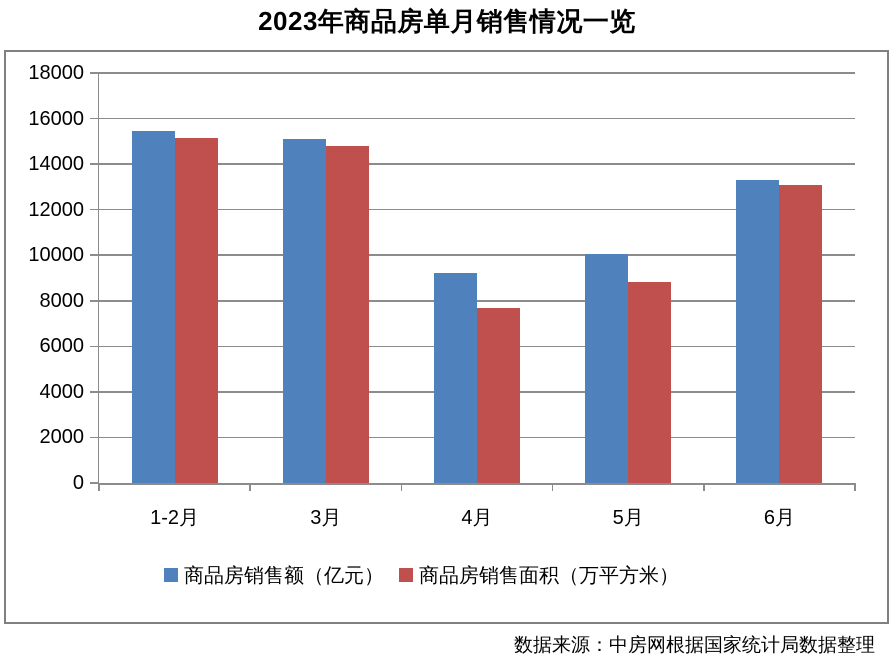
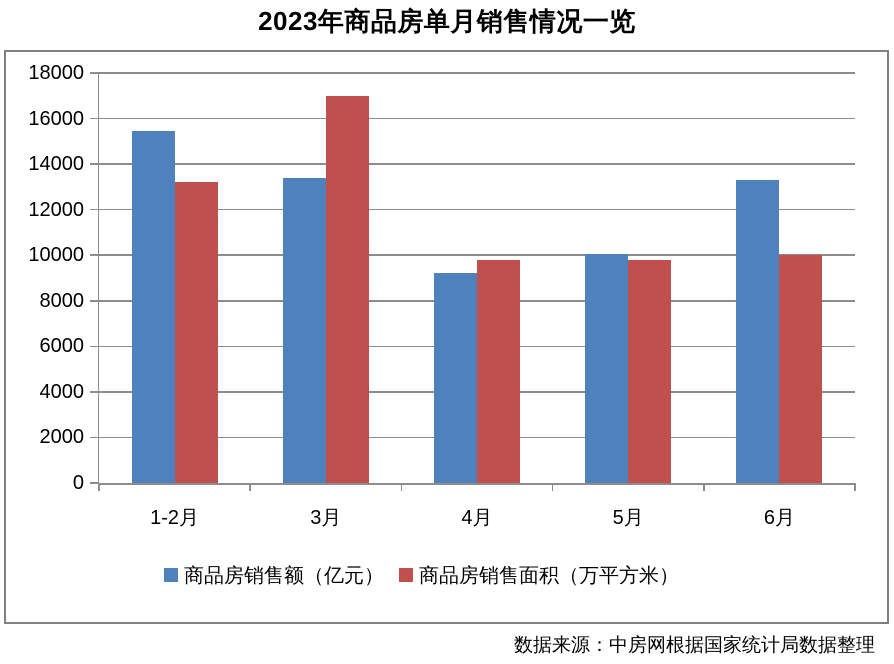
商品房销售面积（万平方米）/1-2月: 15100 -> 13200
商品房销售额（亿元）/3月: 15100 -> 13400
商品房销售面积（万平方米）/3月: 14800 -> 17000
商品房销售面积（万平方米）/4月: 7700 -> 9800
商品房销售面积（万平方米）/5月: 8800 -> 9800
商品房销售面积（万平方米）/6月: 13100 -> 10000
